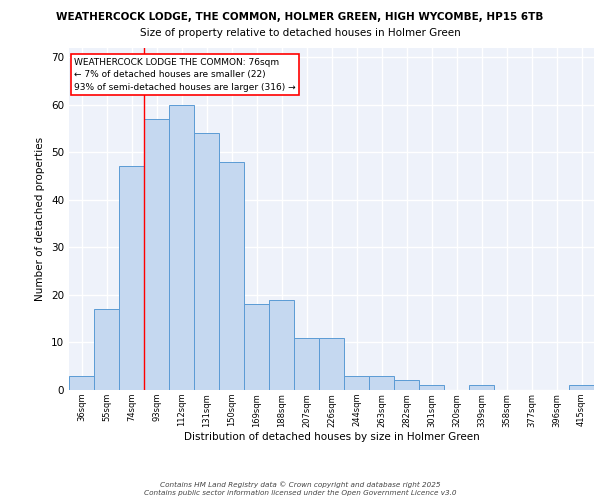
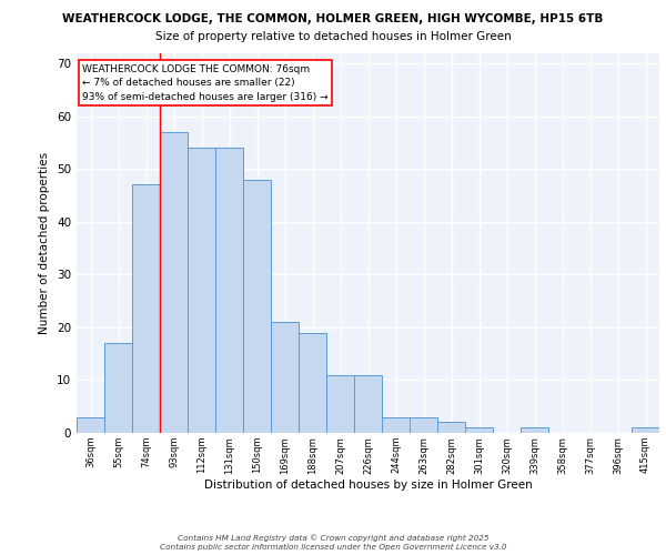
112sqm: 60 -> 54
169sqm: 18 -> 21
